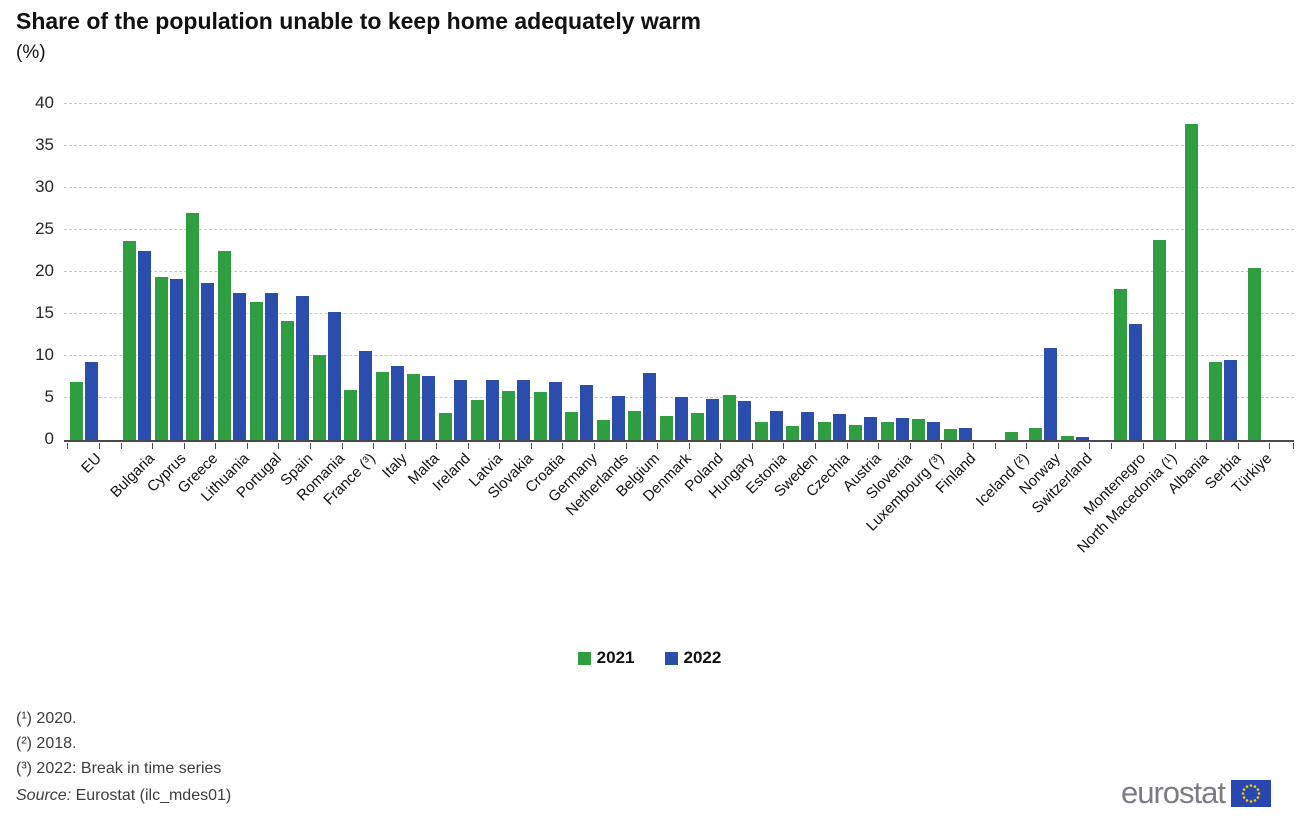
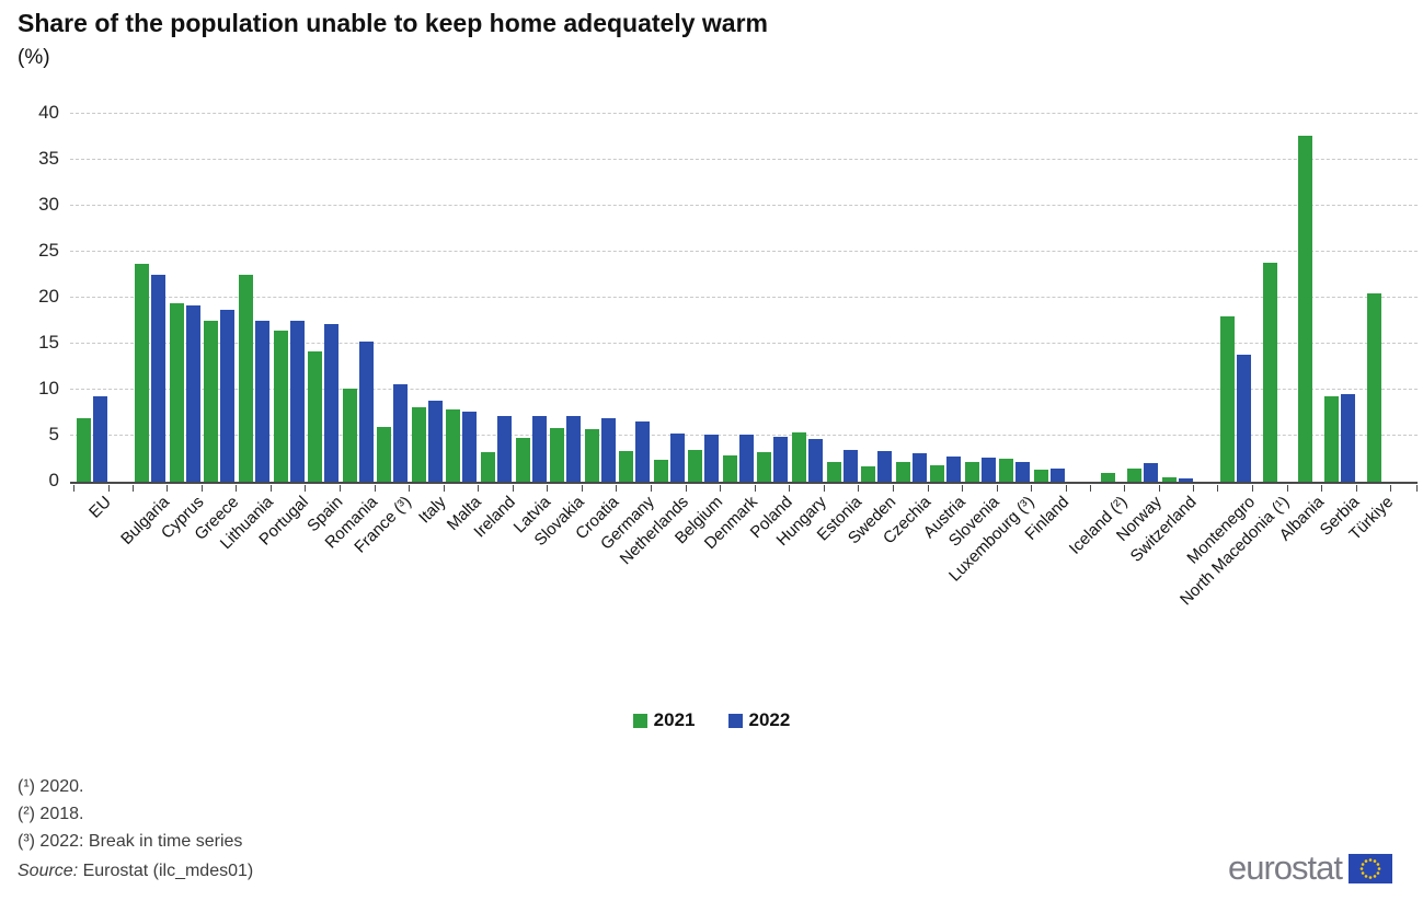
2021/Greece: 27 -> 18
2022/Belgium: 8 -> 5
2022/Norway: 11 -> 2
